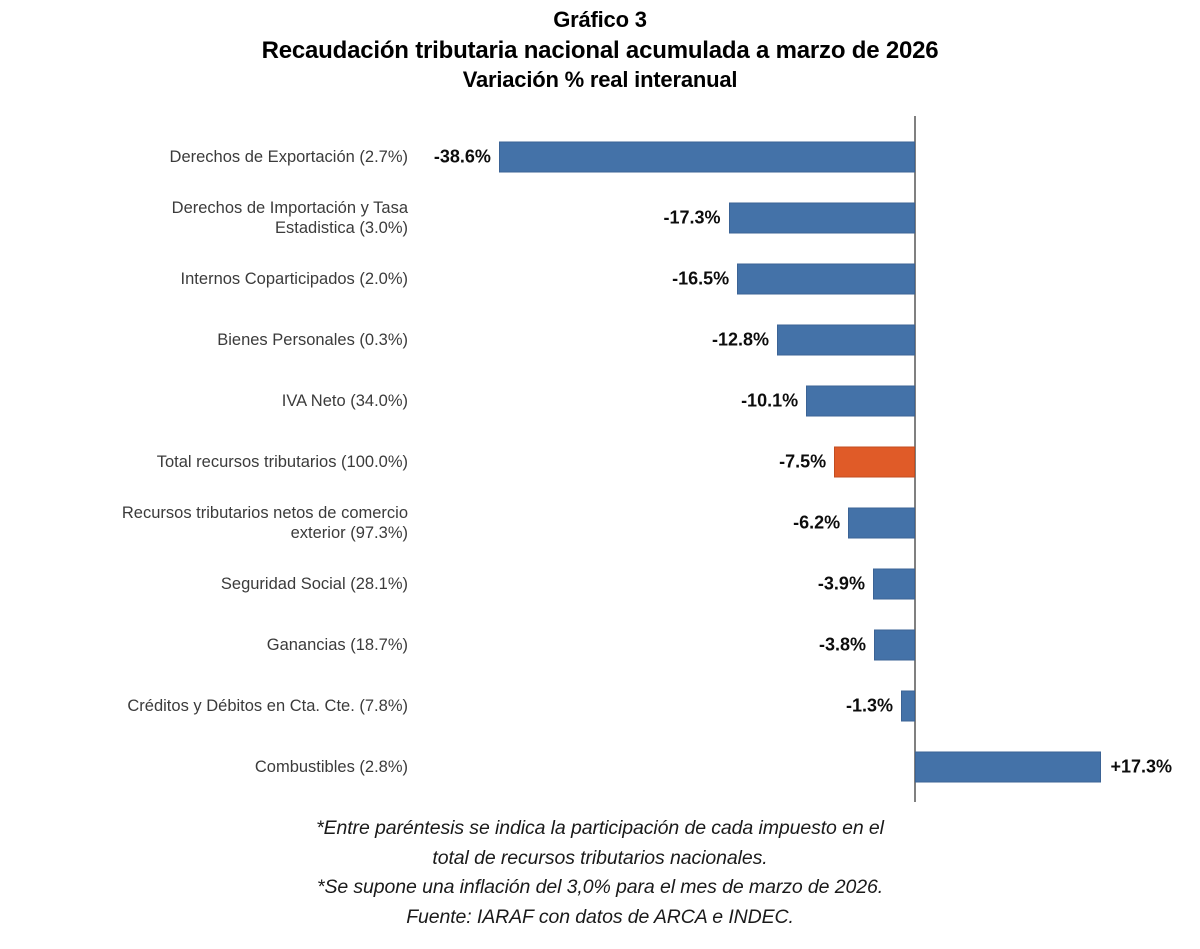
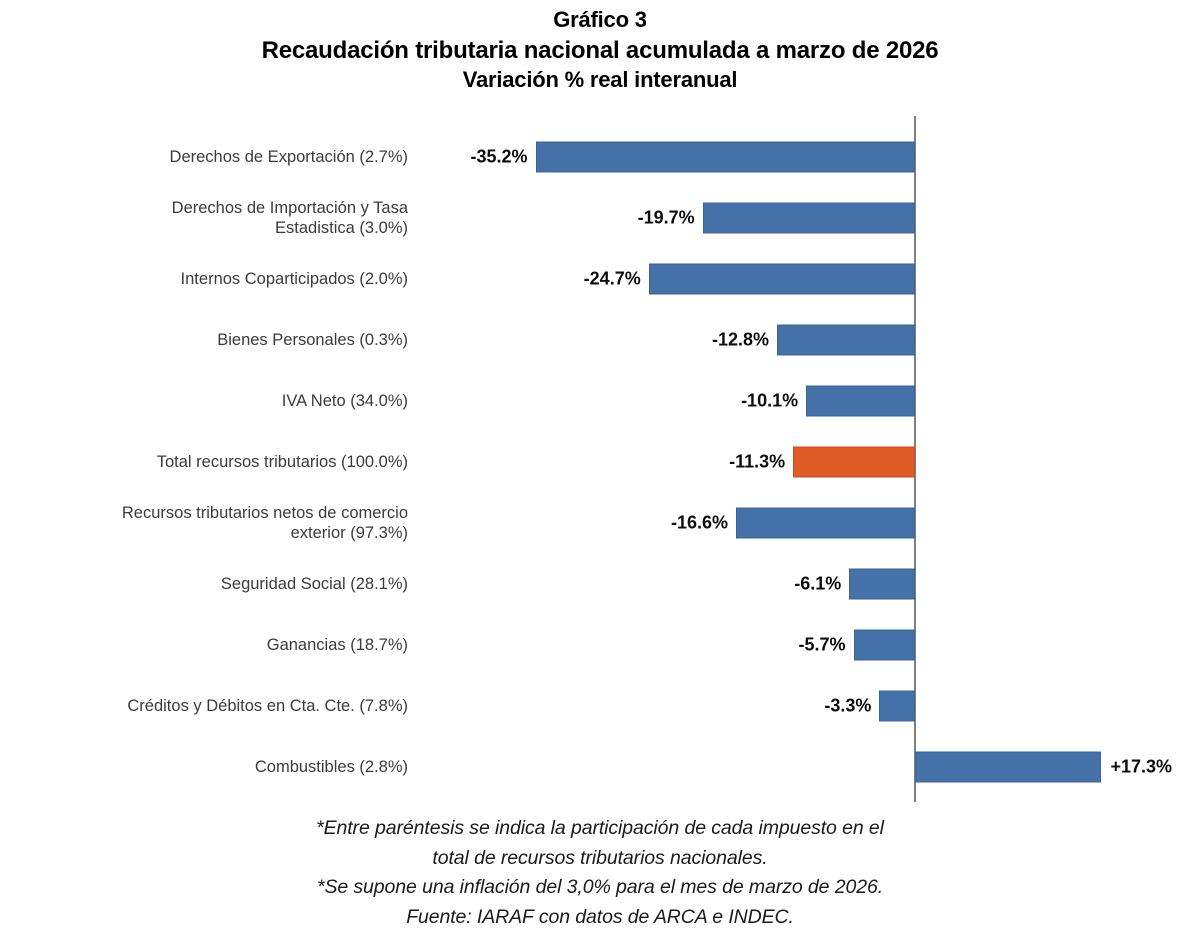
Derechos de Exportación (2.7%): -38.6% -> -35.2%
Derechos de Importación y Tasa Estadistica (3.0%): -17.3% -> -19.7%
Internos Coparticipados (2.0%): -16.5% -> -24.7%
Total recursos tributarios (100.0%): -7.5% -> -11.3%
Recursos tributarios netos de comercio exterior (97.3%): -6.2% -> -16.6%
Seguridad Social (28.1%): -3.9% -> -6.1%
Ganancias (18.7%): -3.8% -> -5.7%
Créditos y Débitos en Cta. Cte. (7.8%): -1.3% -> -3.3%
